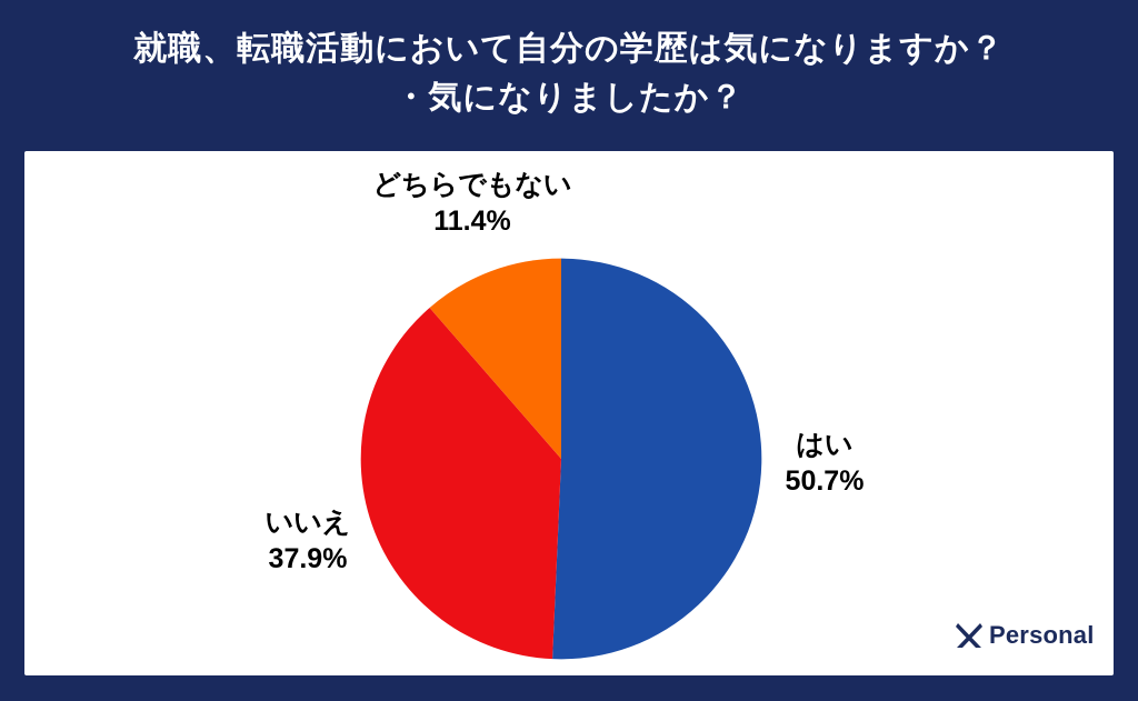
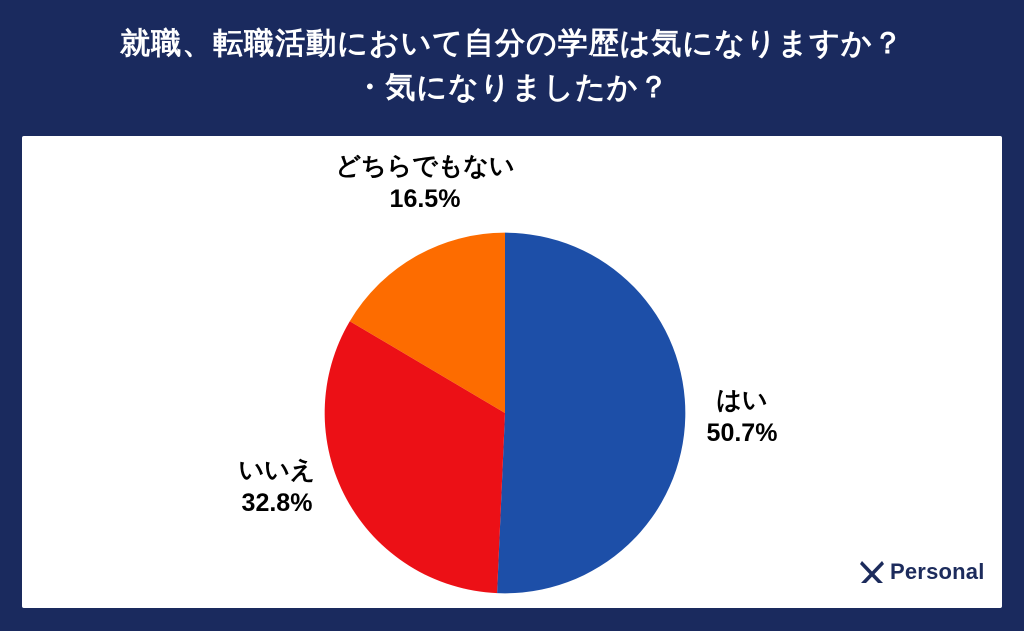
いいえ: 37.9% -> 32.8%
どちらでもない: 11.4% -> 16.5%
